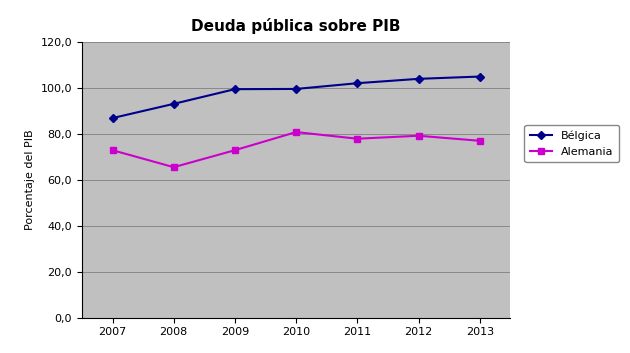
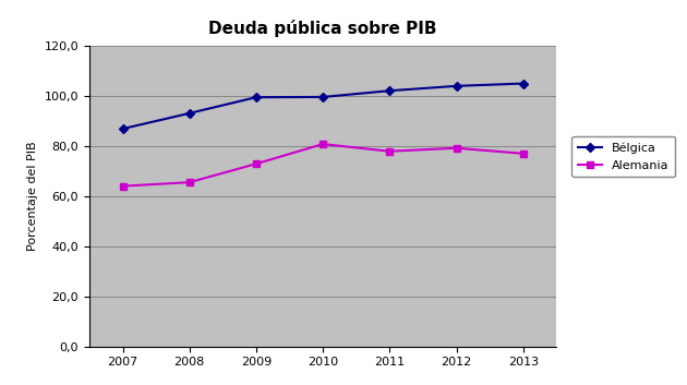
Alemania/2007: 73,0 -> 64,1
